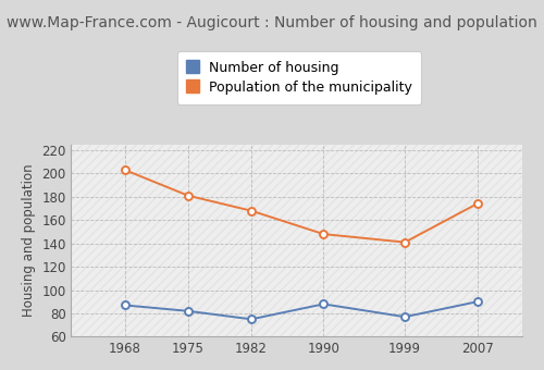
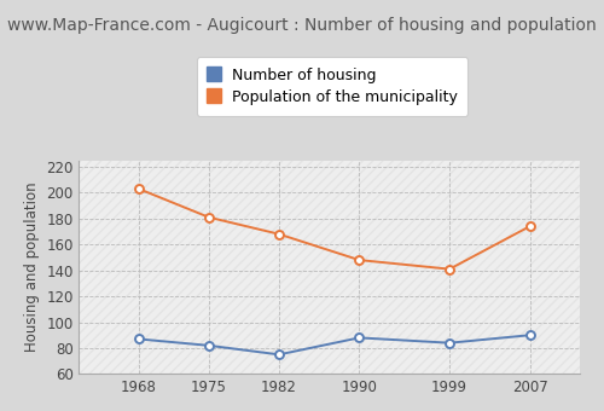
Number of housing/1999: 77 -> 84
